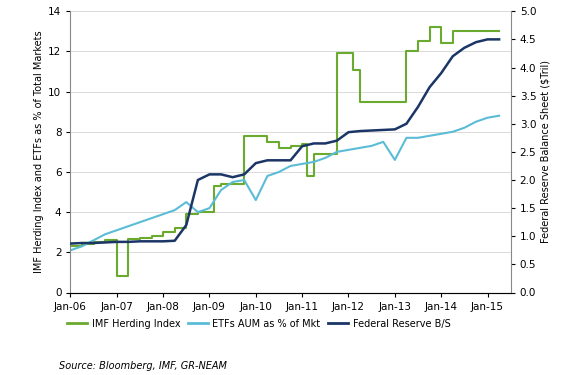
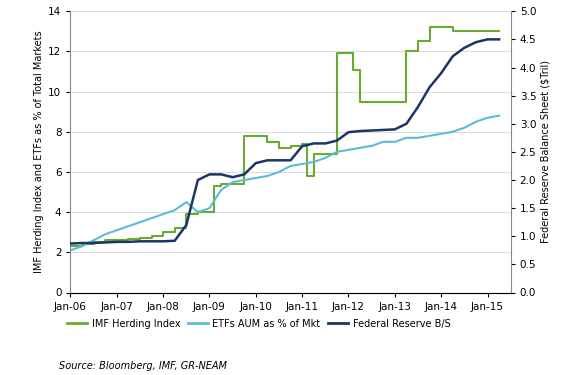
IMF Herding Index/Jan-07: 0.80 -> 2.60
ETFs AUM as % of Mkt/Jan-10: 4.6 -> 5.7
ETFs AUM as % of Mkt/Jan-13: 6.6 -> 7.5
IMF Herding Index/Jan-14: 12.40 -> 13.20
